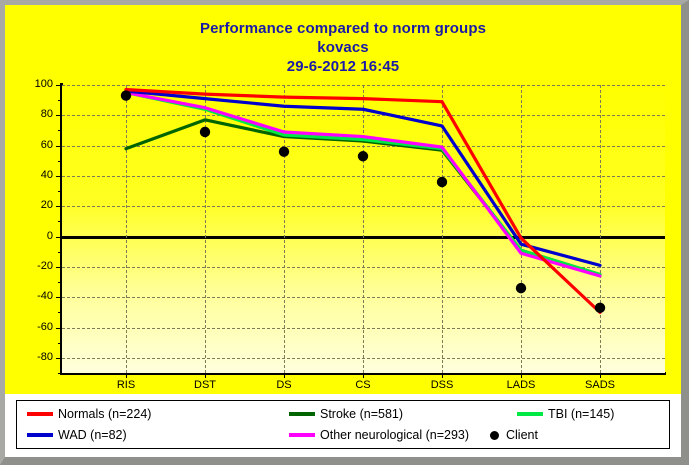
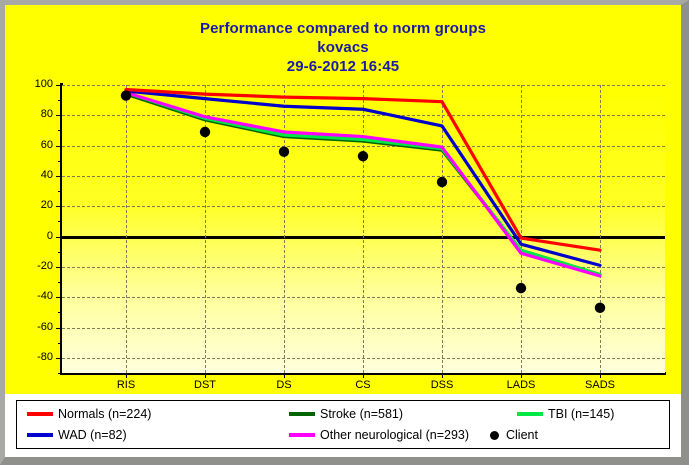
Stroke (n=581)/RIS: 58 -> 94
TBI (n=145)/DST: 84 -> 78
Other neurological (n=293)/DST: 85 -> 79
Normals (n=224)/SADS: -50 -> -9
